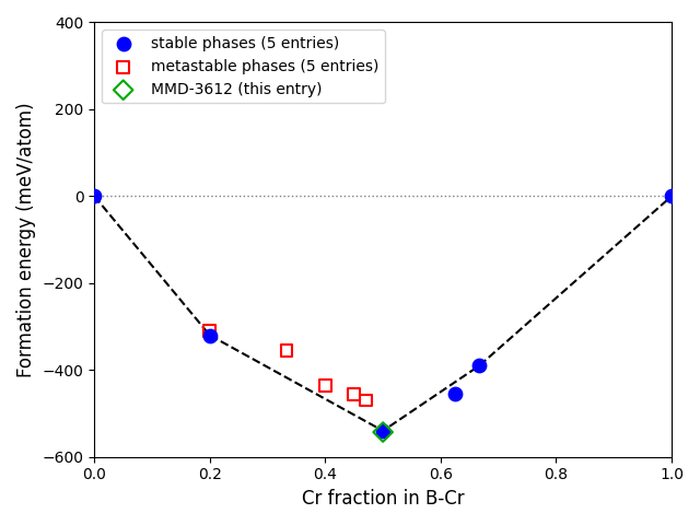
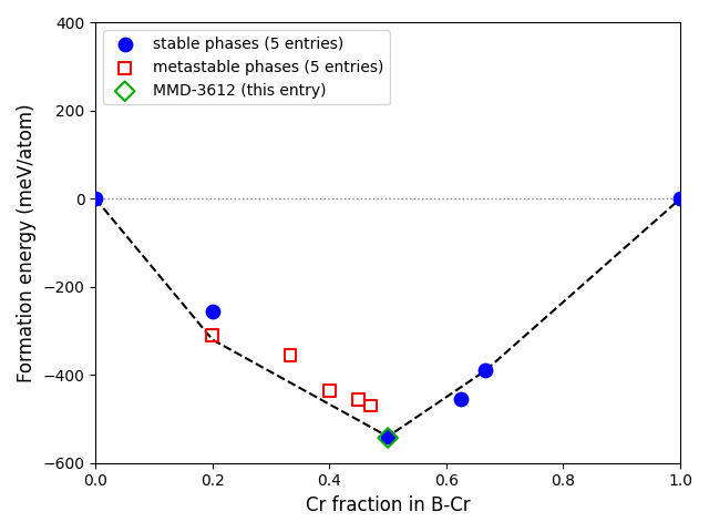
stable phases (5 entries)/0.2: -320 -> -255
